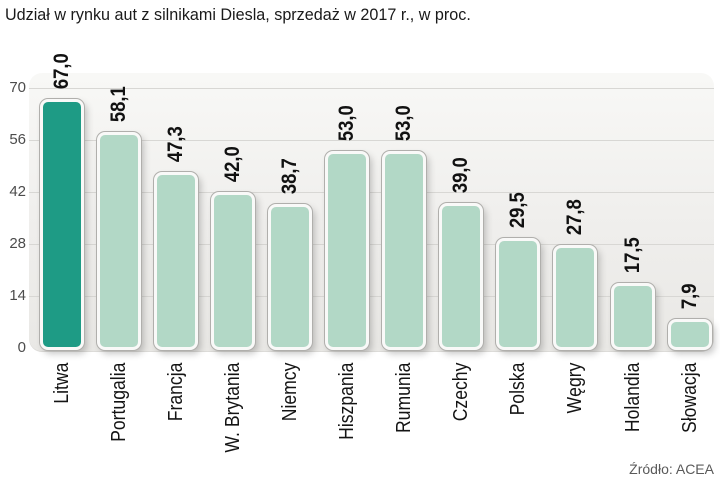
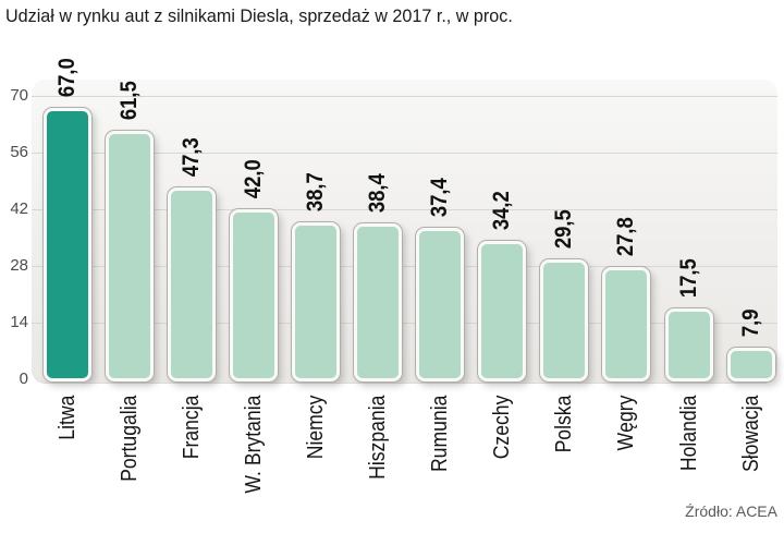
Portugalia: 58,1 -> 61,5
Hiszpania: 53,0 -> 38,4
Rumunia: 53,0 -> 37,4
Czechy: 39,0 -> 34,2
